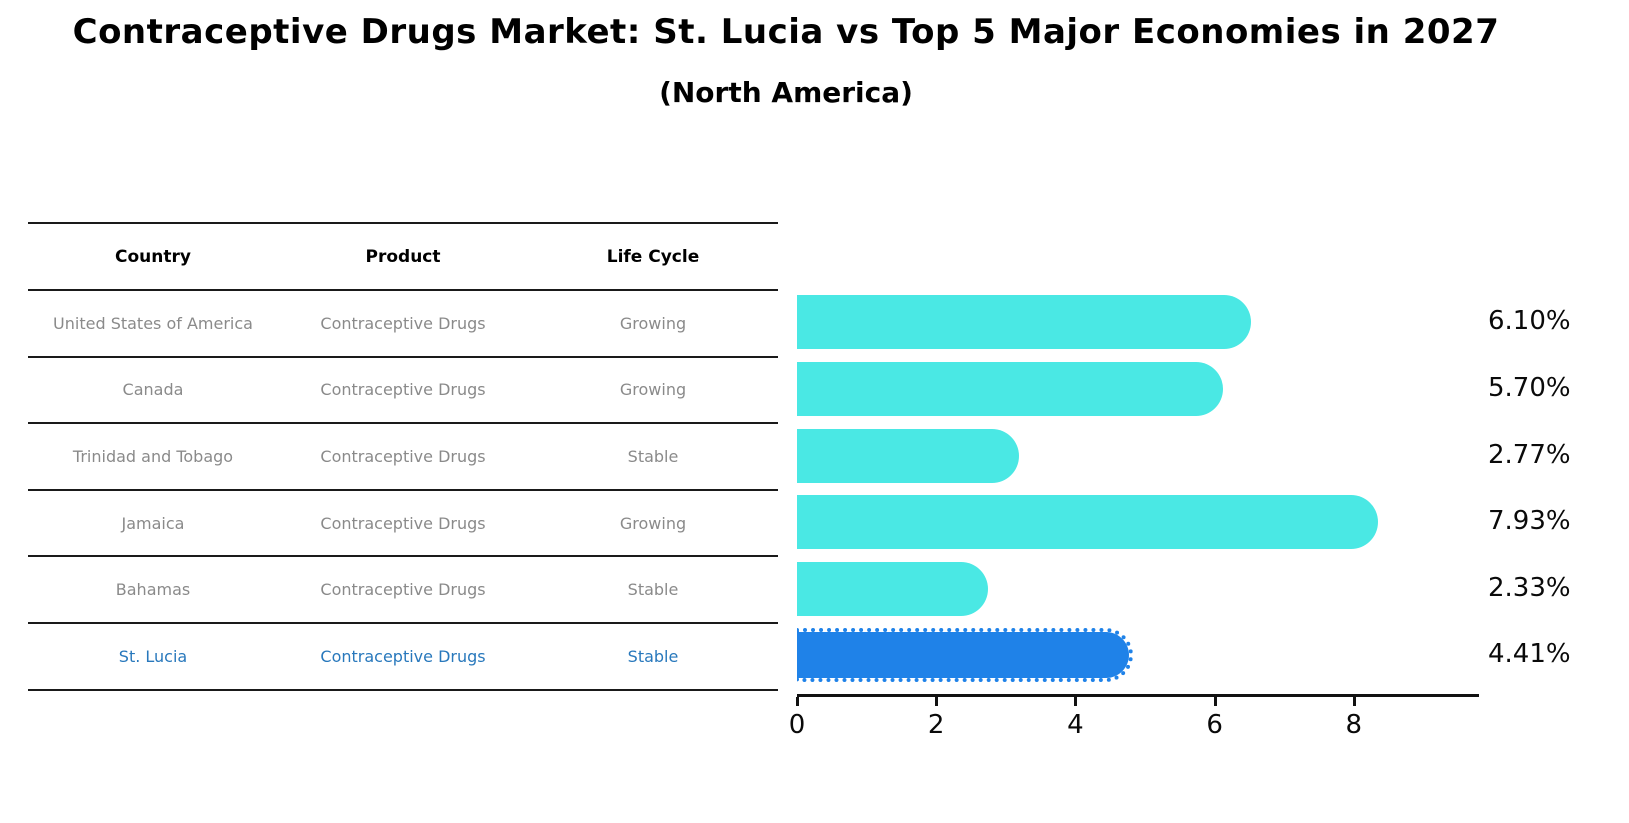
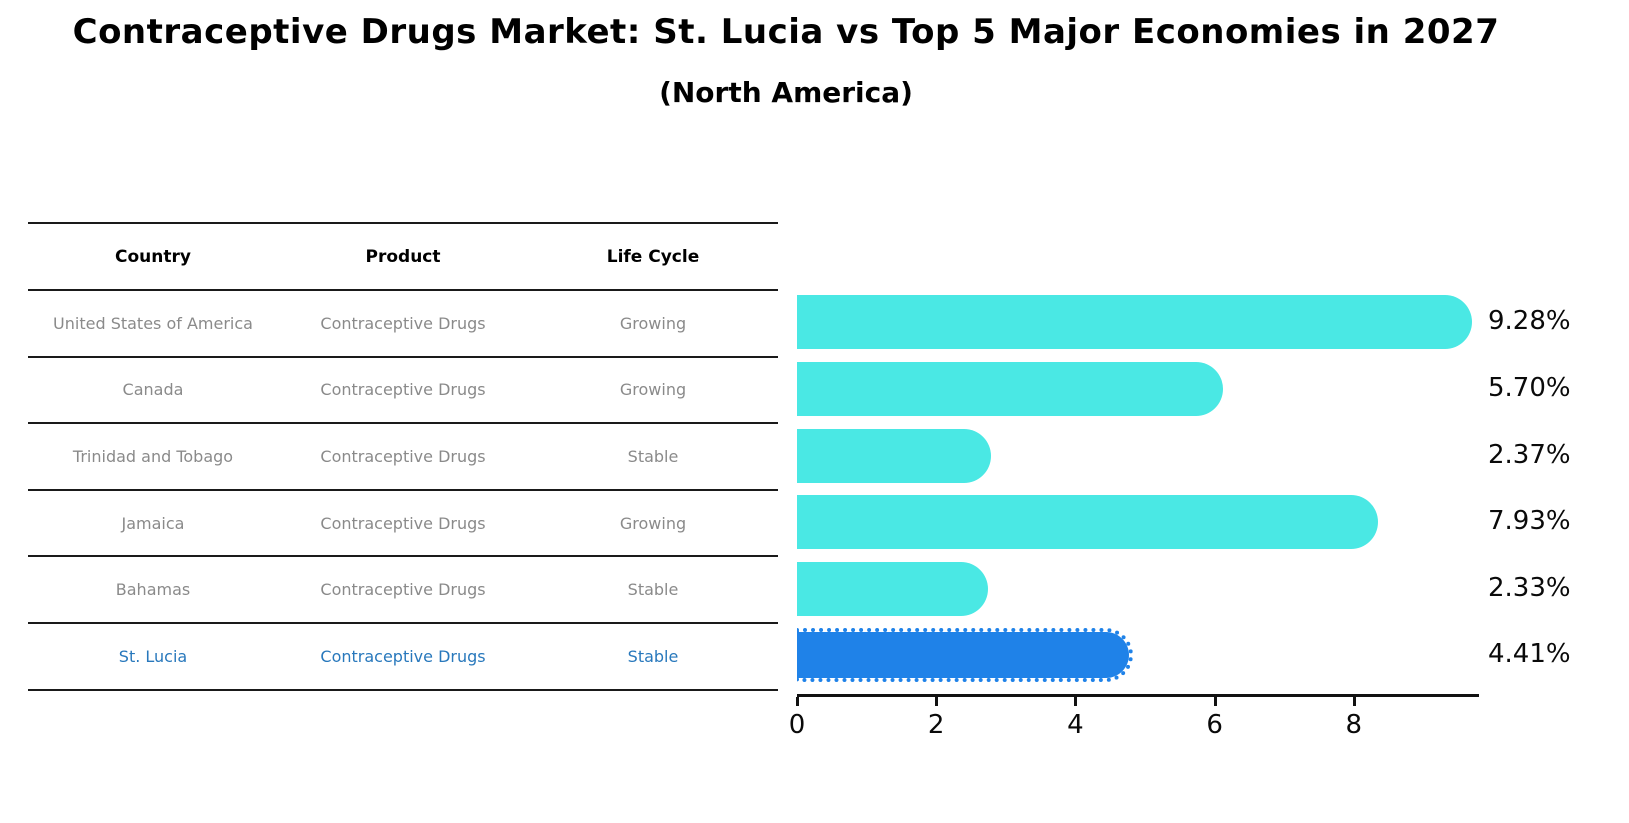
United States of America: 6.10% -> 9.28%
Trinidad and Tobago: 2.77% -> 2.37%
